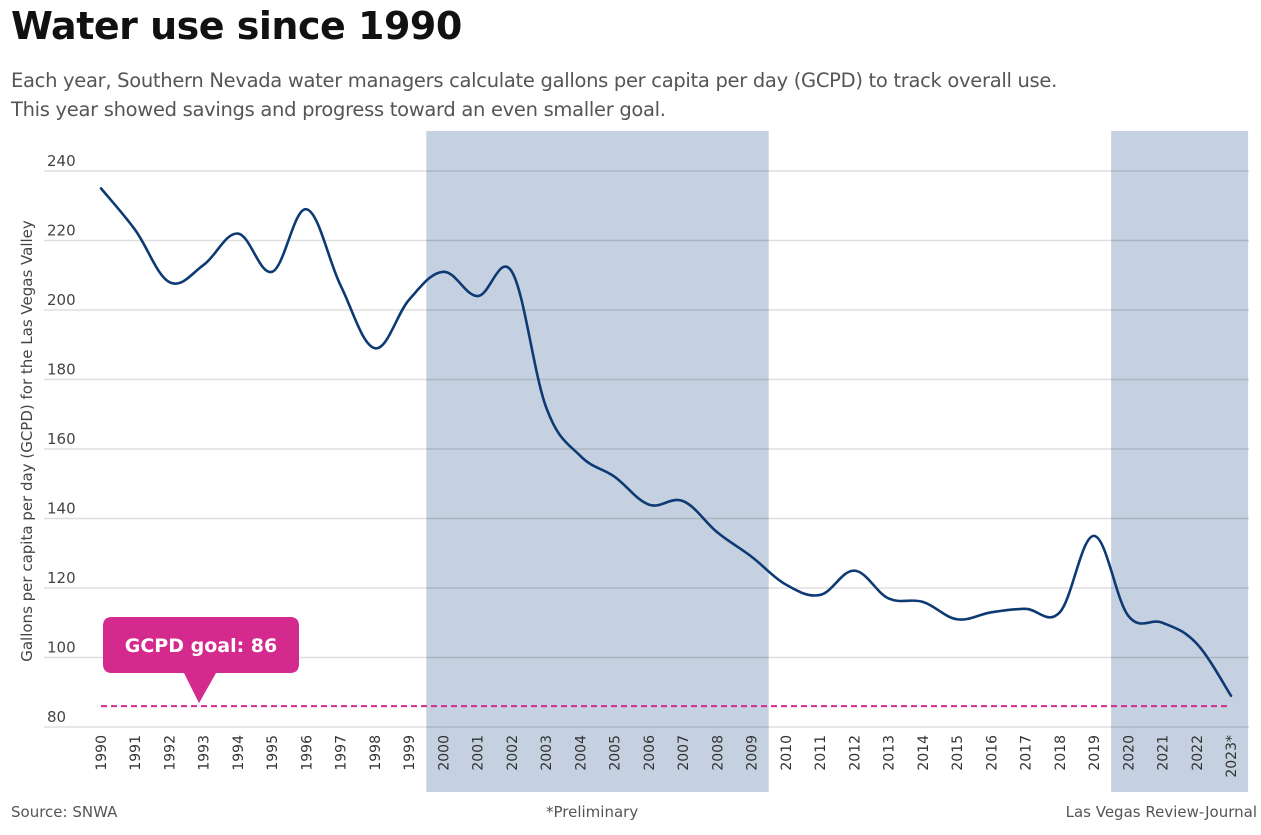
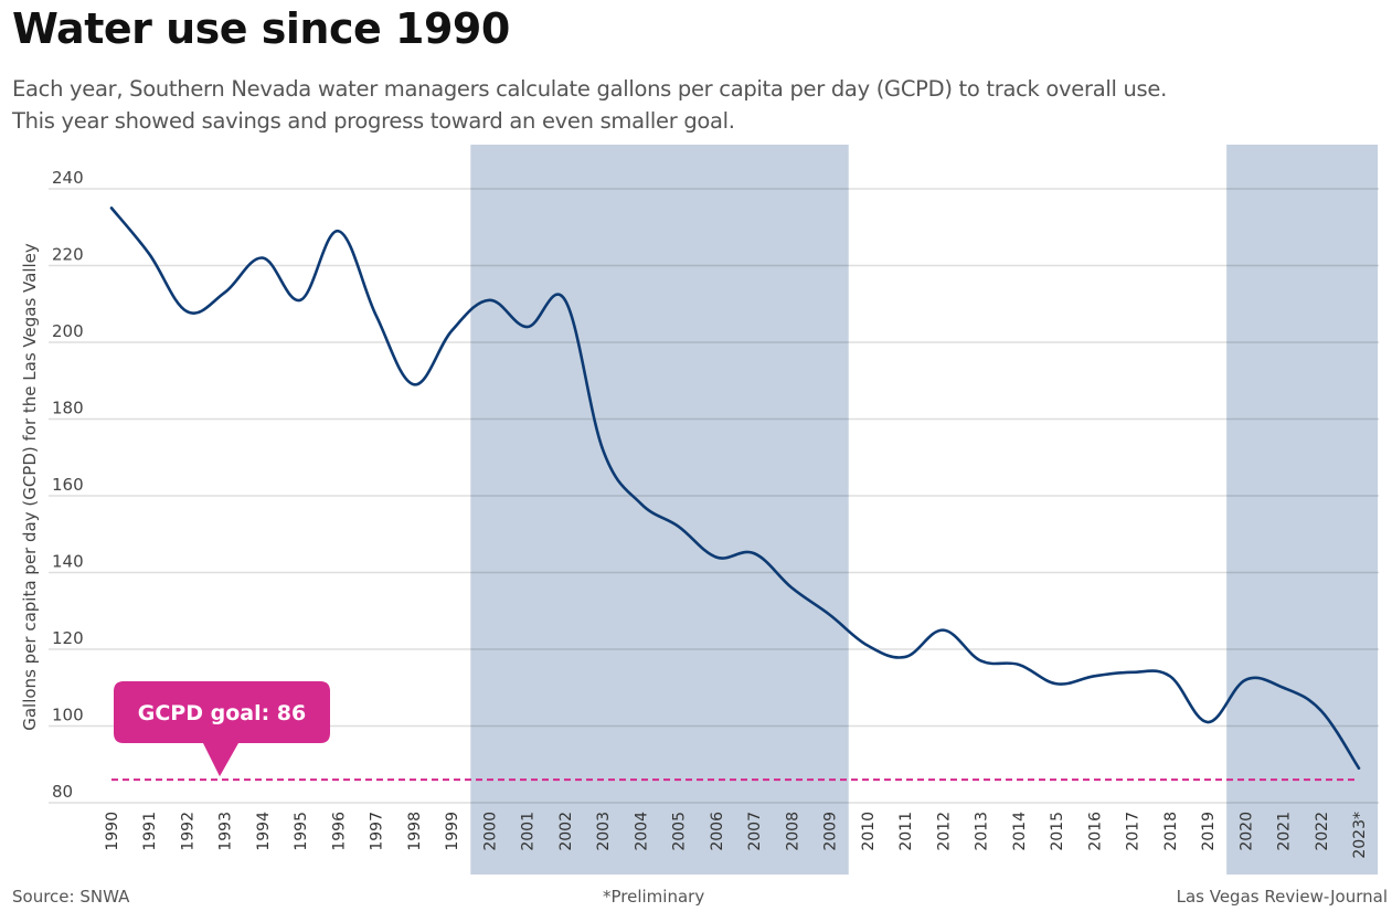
2019: 135 -> 101
